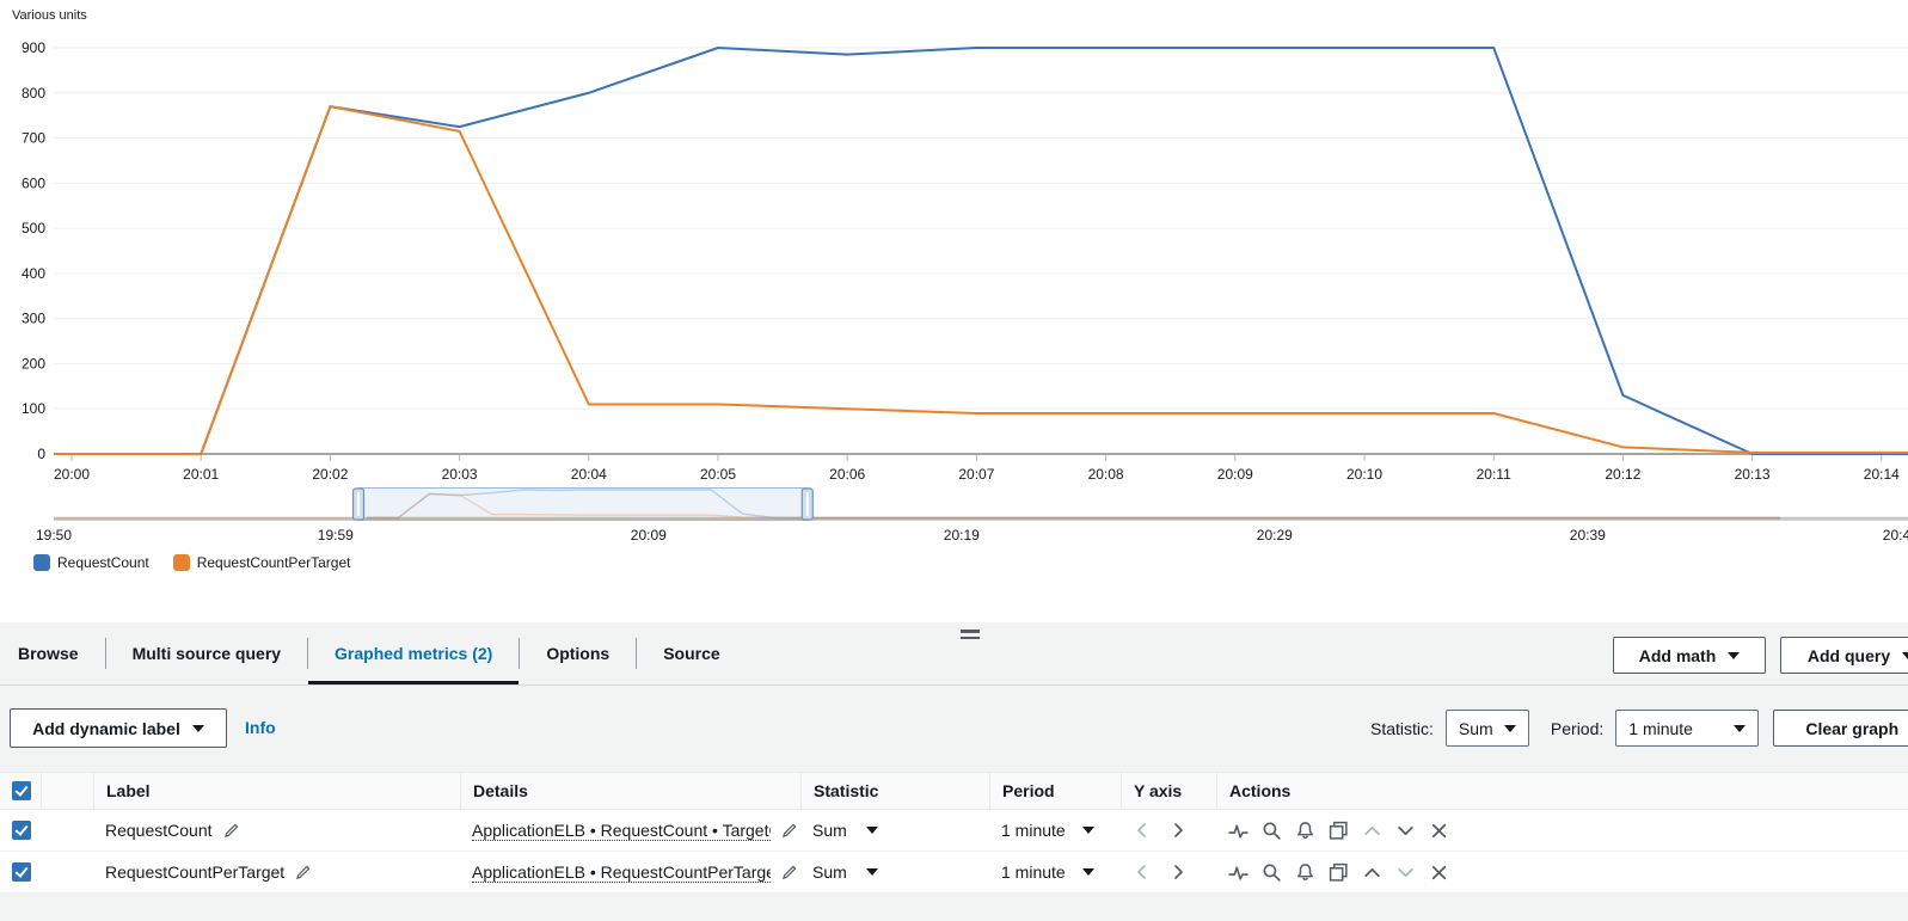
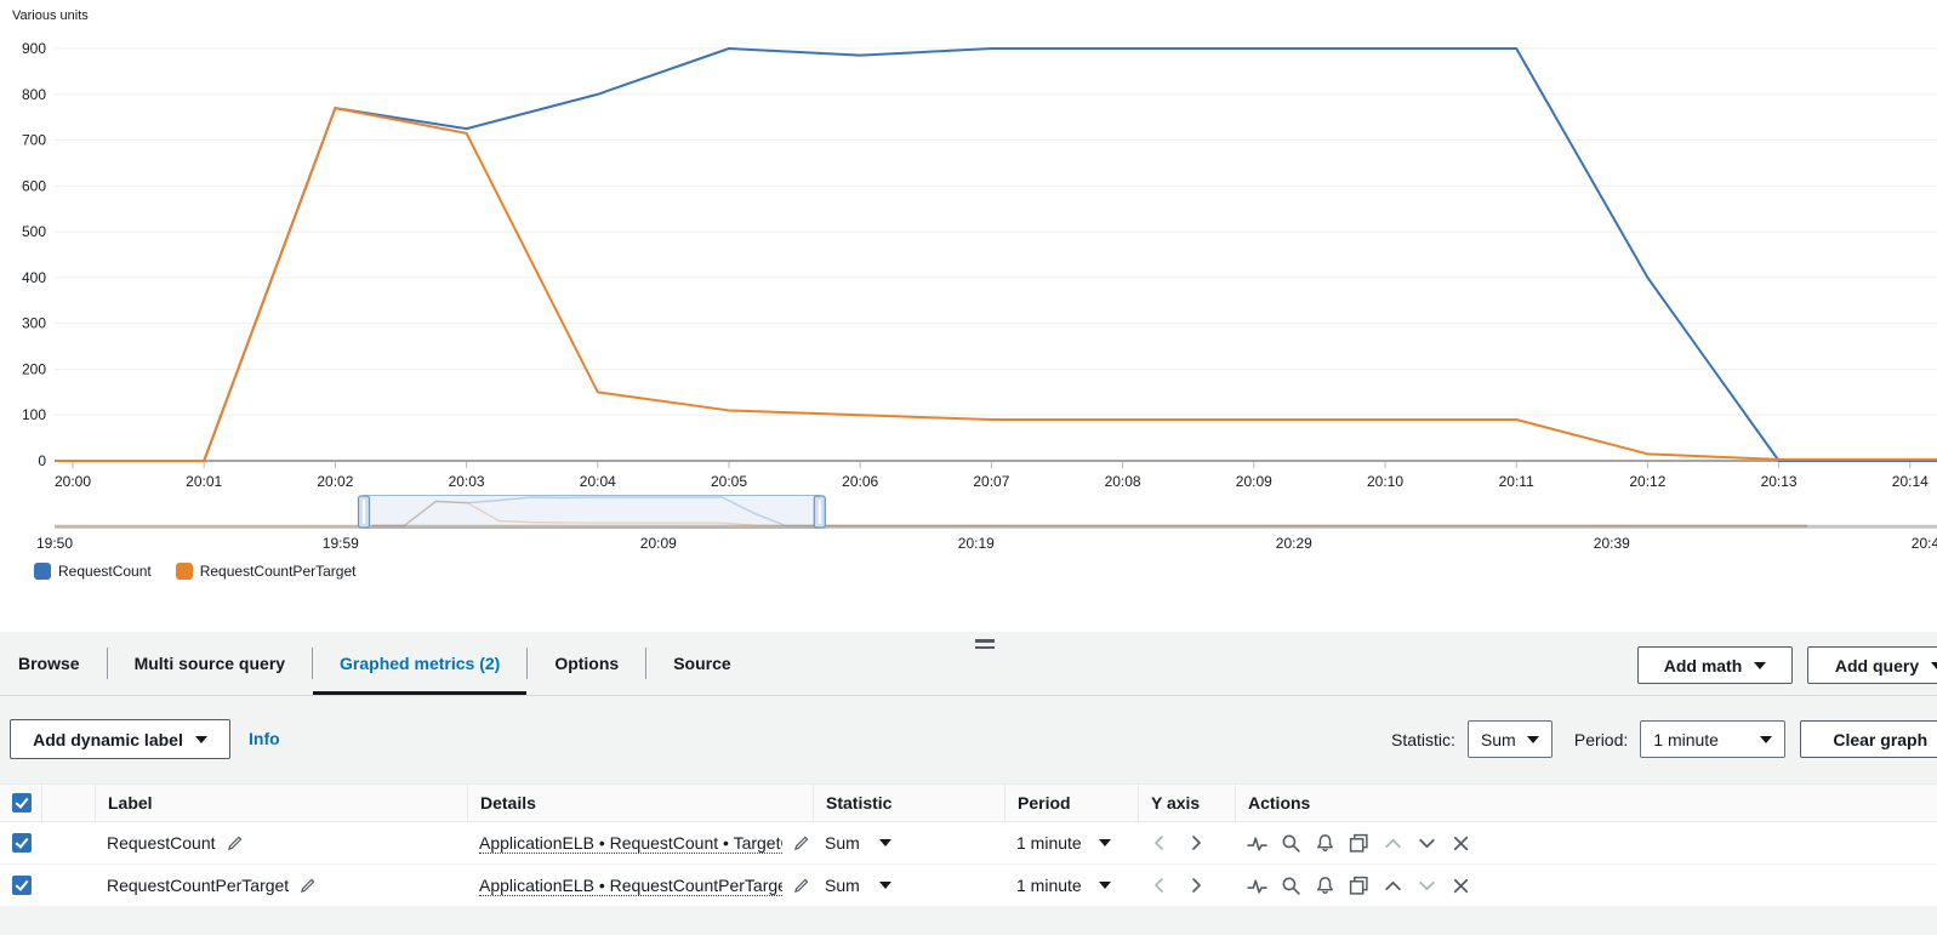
RequestCountPerTarget/20:04: 110 -> 150
RequestCount/20:12: 130 -> 400
